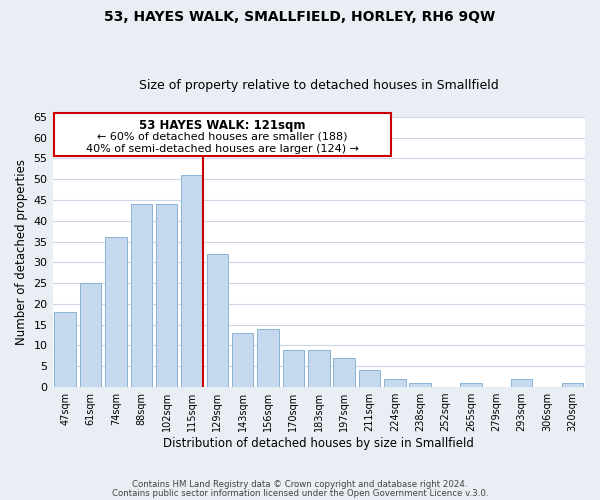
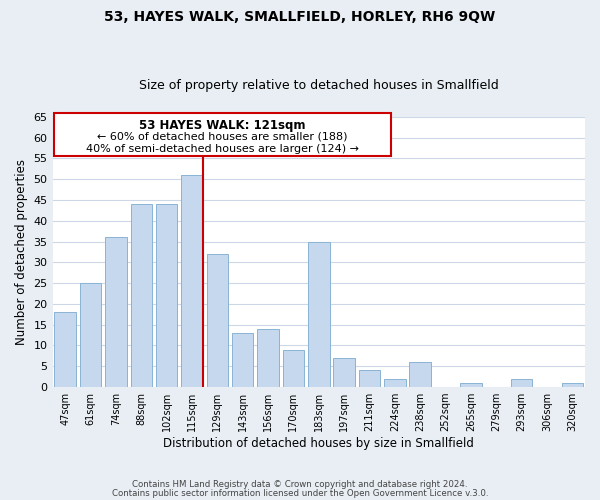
183sqm: 9 -> 35
238sqm: 1 -> 6
